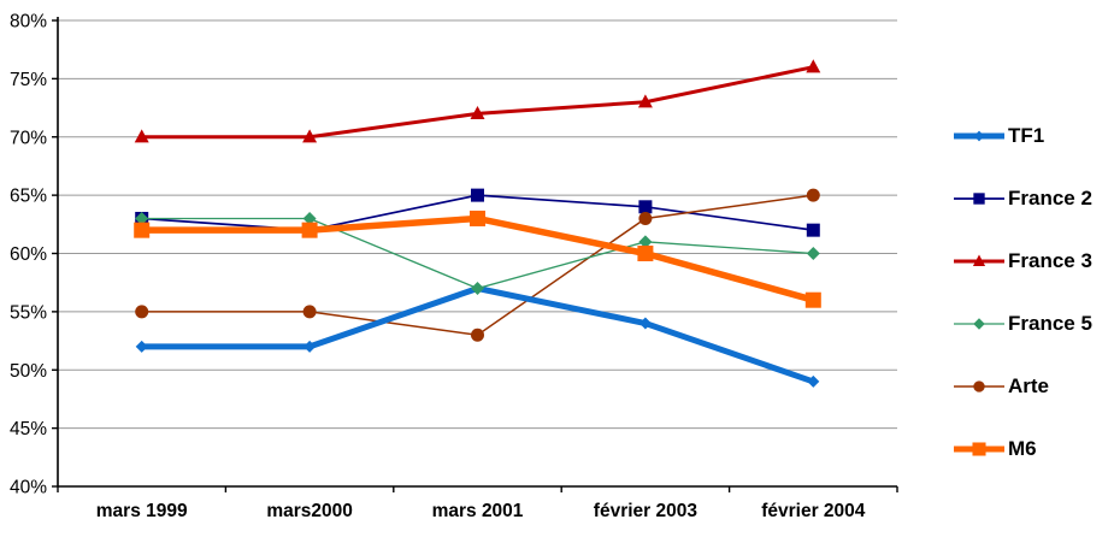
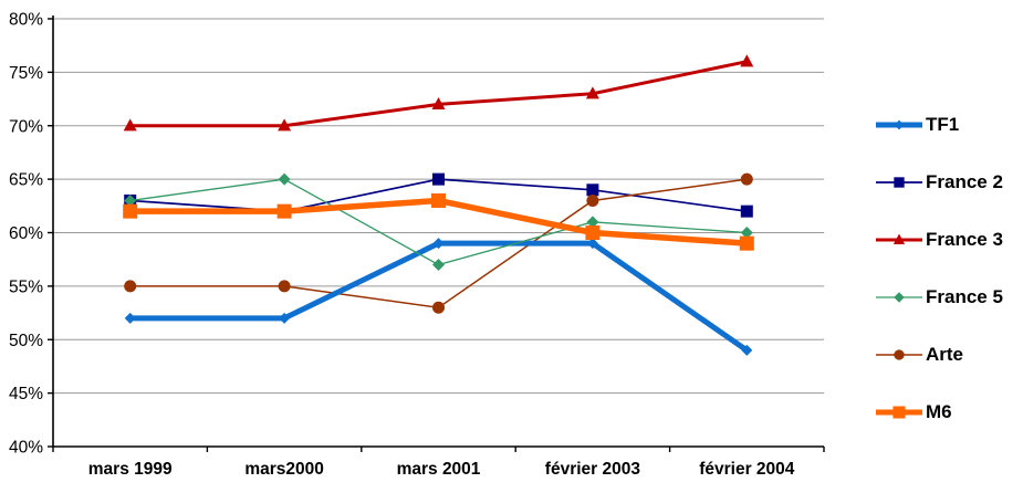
France 5/mars2000: 63% -> 65%
TF1/mars 2001: 57% -> 59%
TF1/février 2003: 54% -> 59%
M6/février 2004: 56% -> 59%
